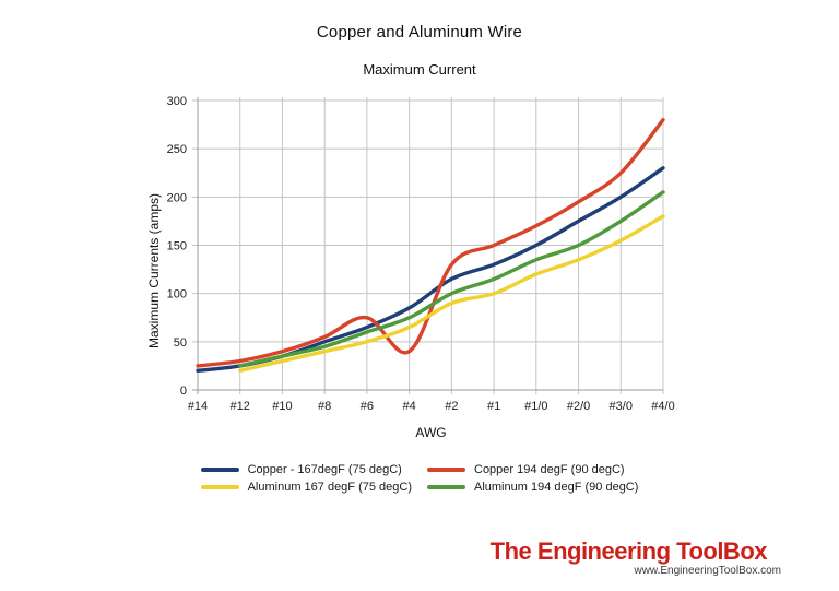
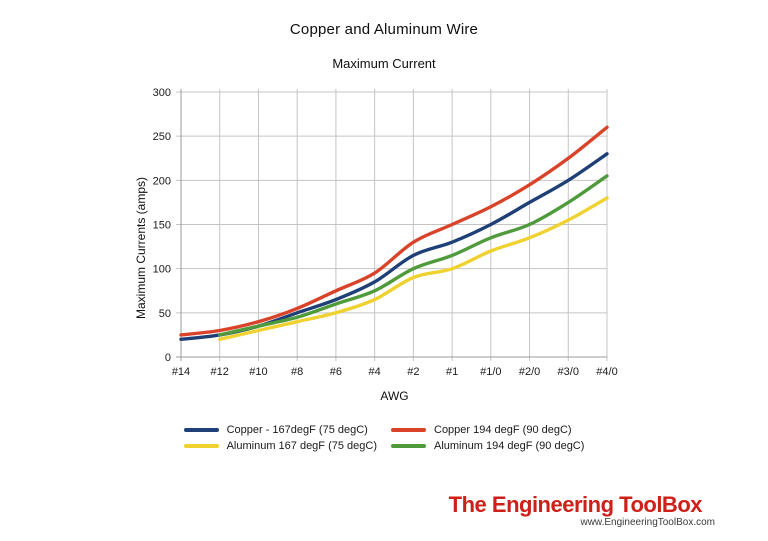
Copper 194 degF (90 degC)/#4: 40 -> 100
Copper 194 degF (90 degC)/#4/0: 280 -> 260
